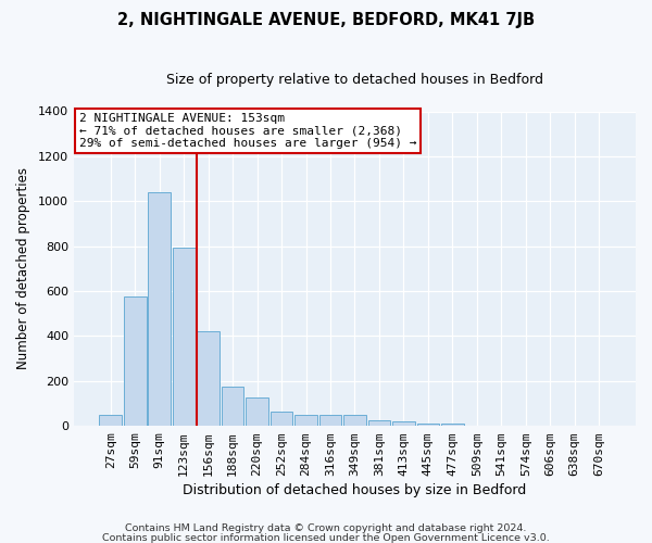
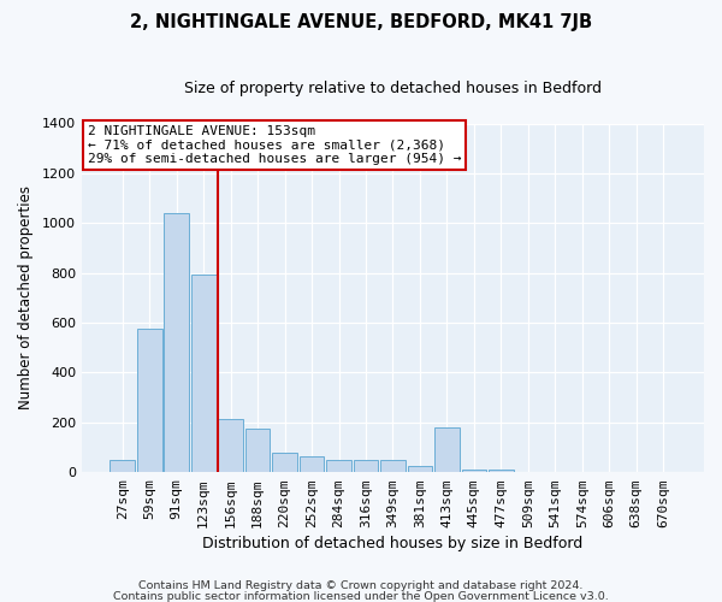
156sqm: 422 -> 215
220sqm: 125 -> 80
413sqm: 20 -> 180
